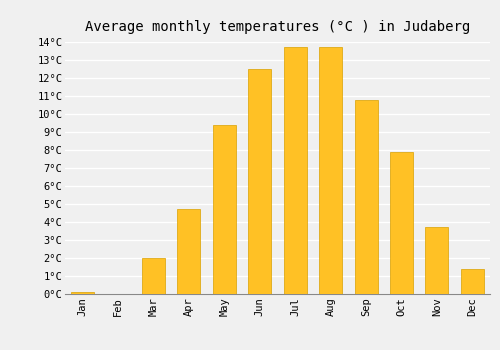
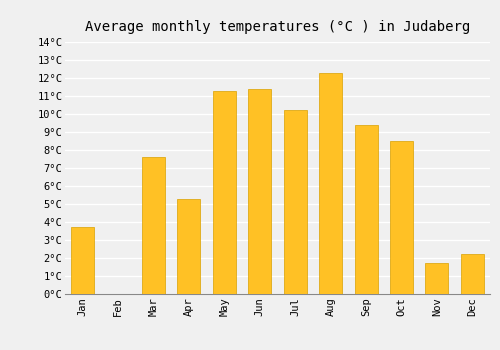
Jan: 0.1°C -> 3.7°C
Mar: 2.0°C -> 7.6°C
Apr: 4.7°C -> 5.3°C
May: 9.4°C -> 11.3°C
Jun: 12.5°C -> 11.4°C
Jul: 13.7°C -> 10.2°C
Aug: 13.7°C -> 12.3°C
Sep: 10.8°C -> 9.4°C
Oct: 7.9°C -> 8.5°C
Nov: 3.7°C -> 1.7°C
Dec: 1.4°C -> 2.2°C
